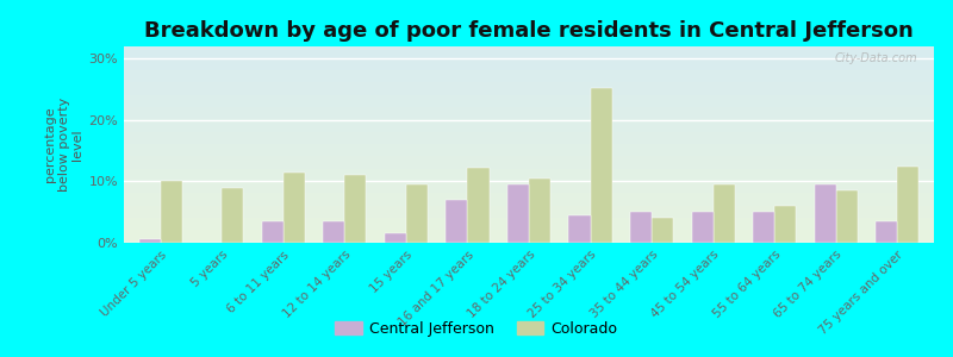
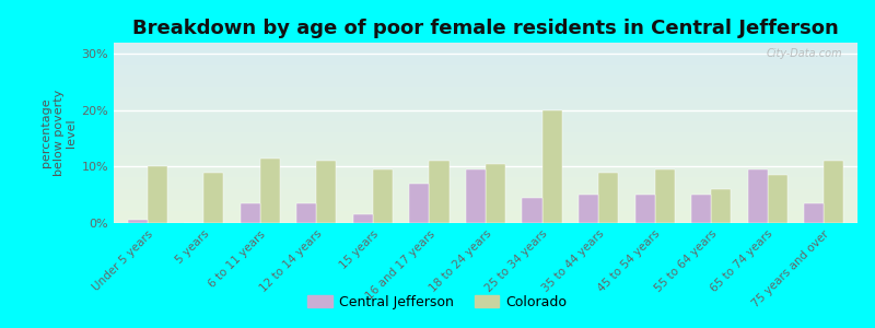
Colorado/16 and 17 years: 12.2% -> 11.0%
Colorado/25 to 34 years: 25.2% -> 20.0%
Colorado/35 to 44 years: 4.0% -> 9.0%
Colorado/75 years and over: 12.4% -> 11.0%
